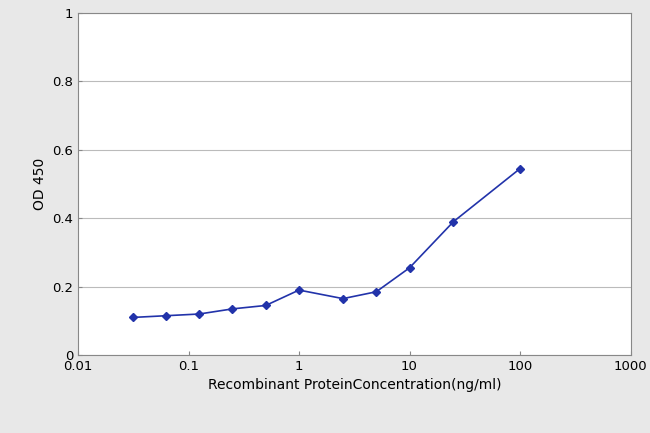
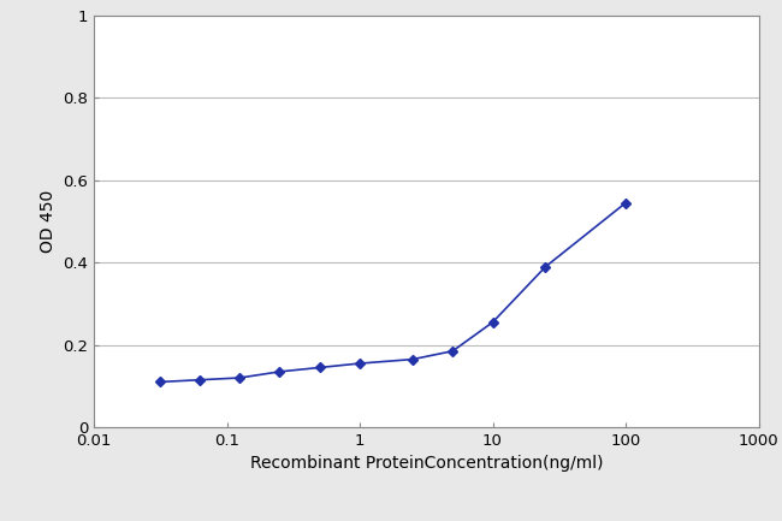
1: 0.190 -> 0.155
